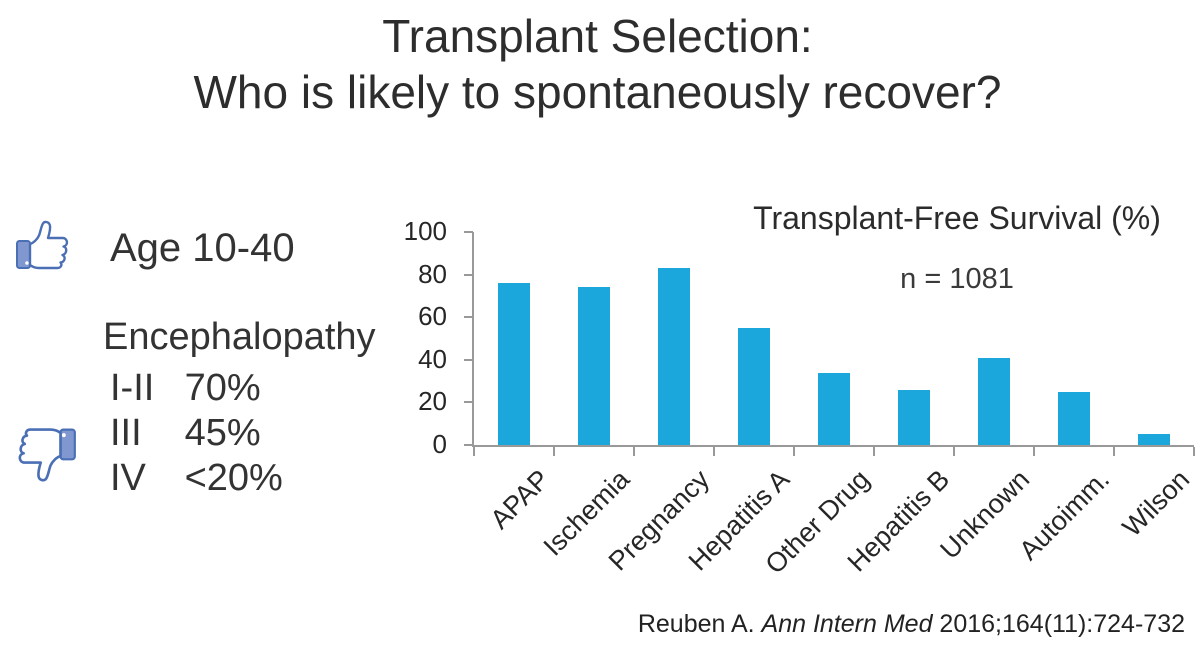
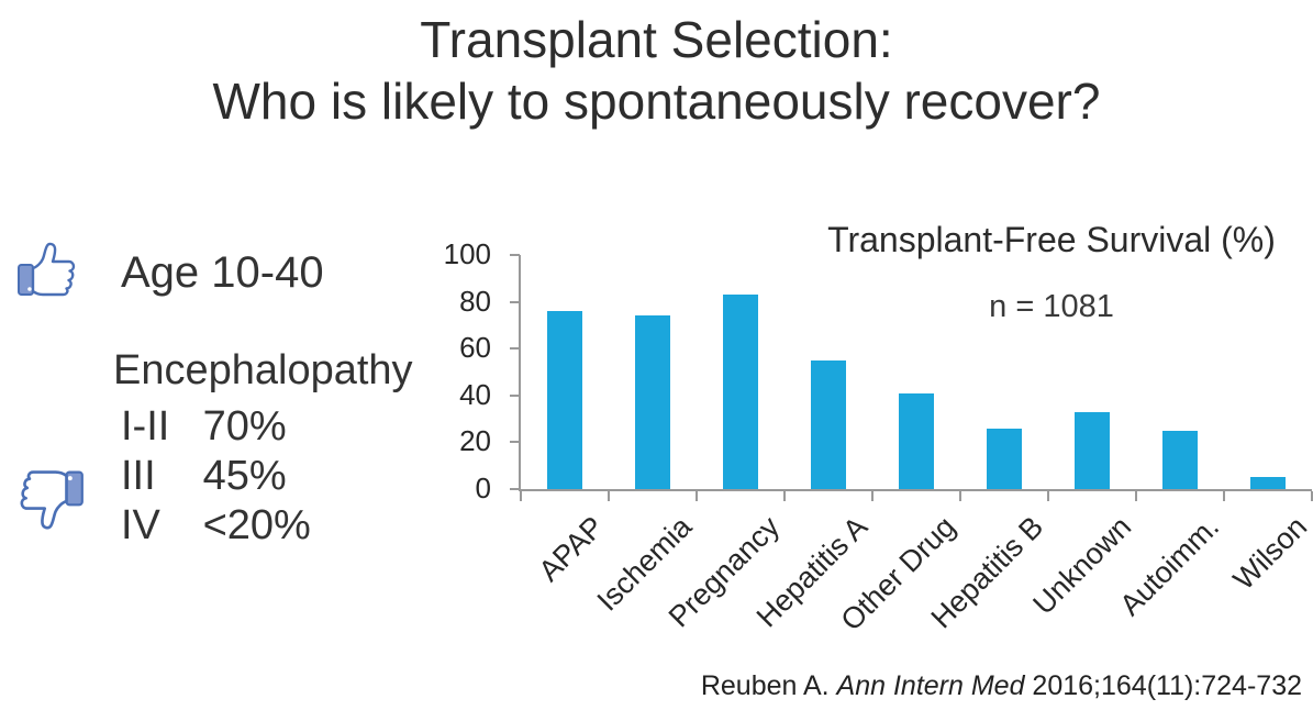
Other Drug: 34 -> 41
Unknown: 41 -> 33
